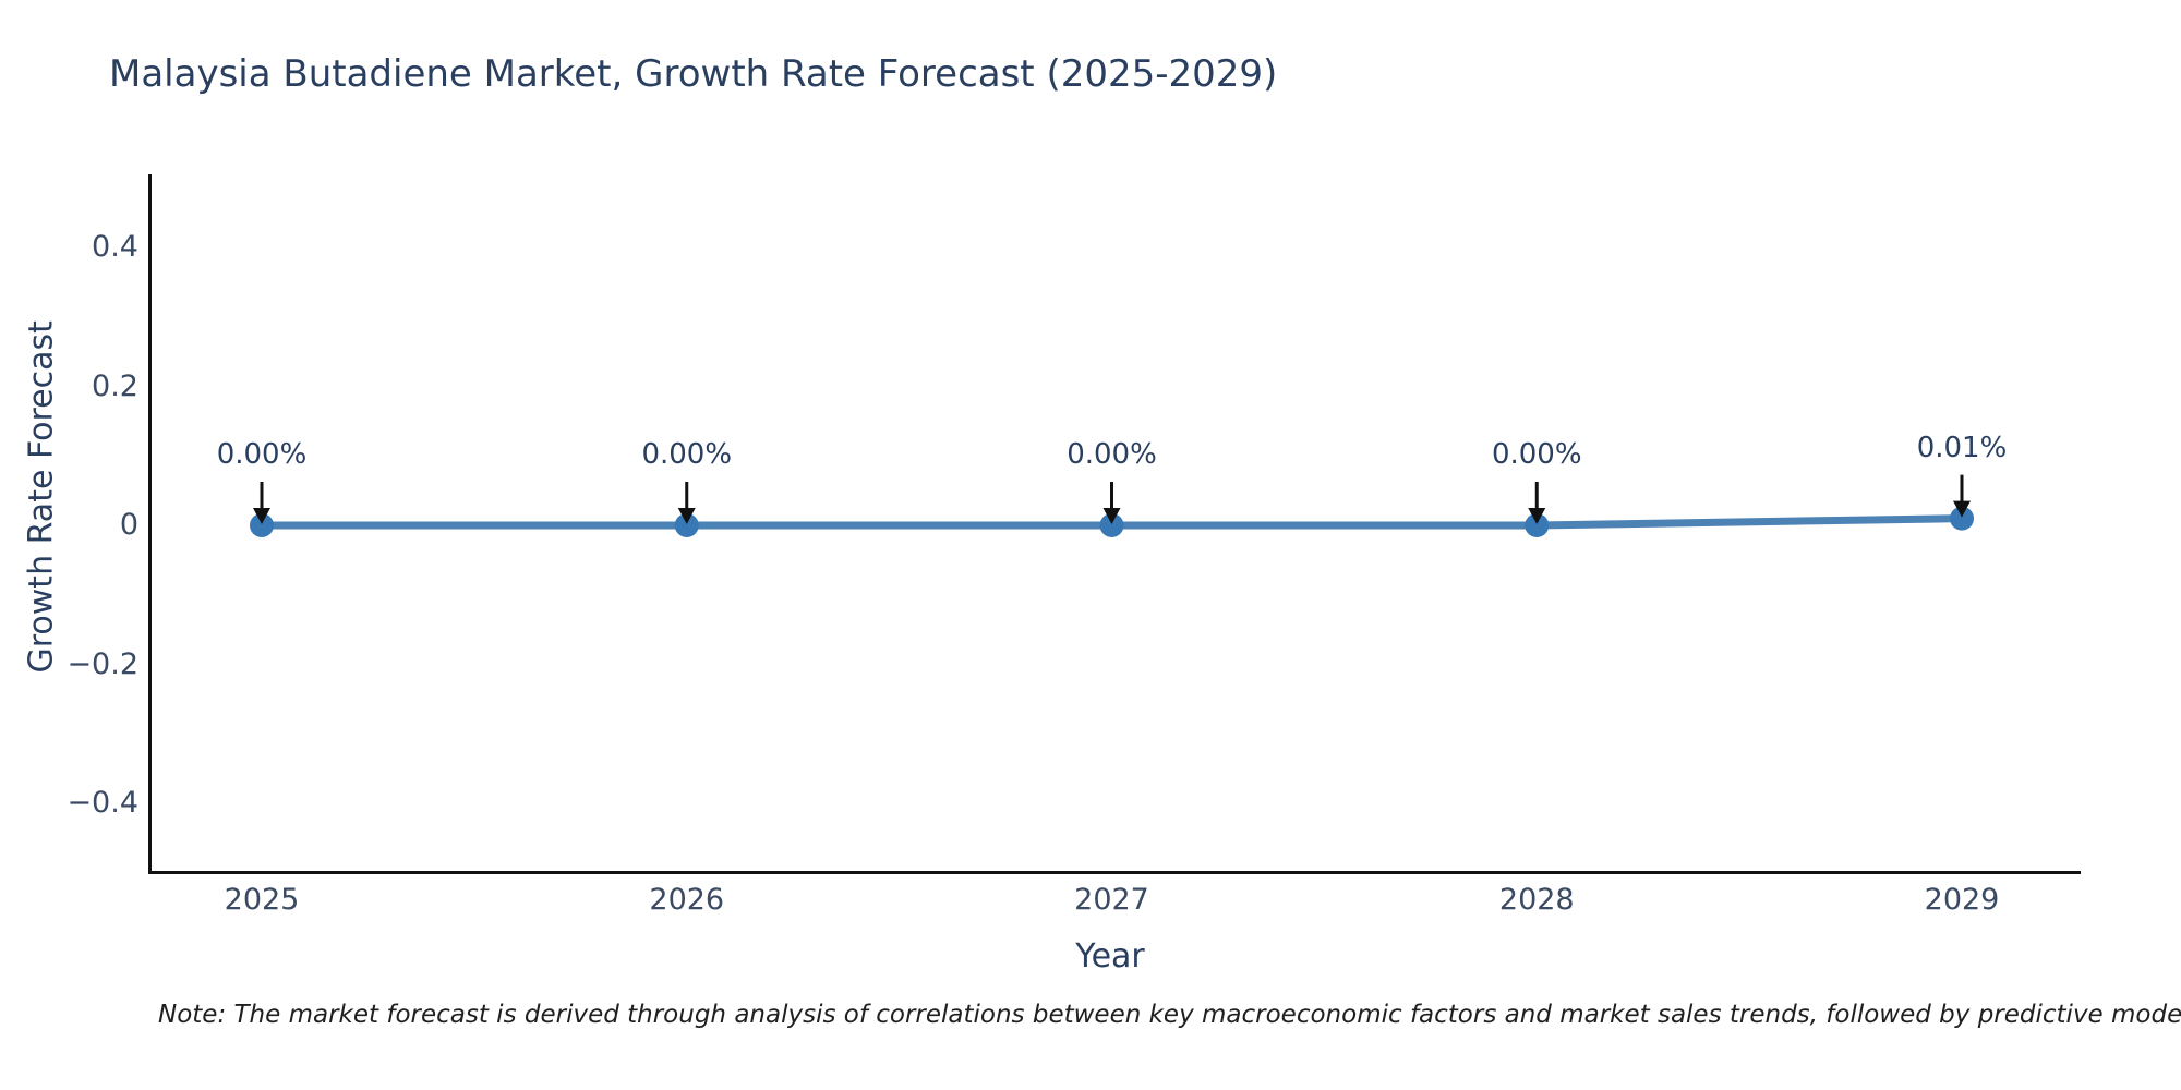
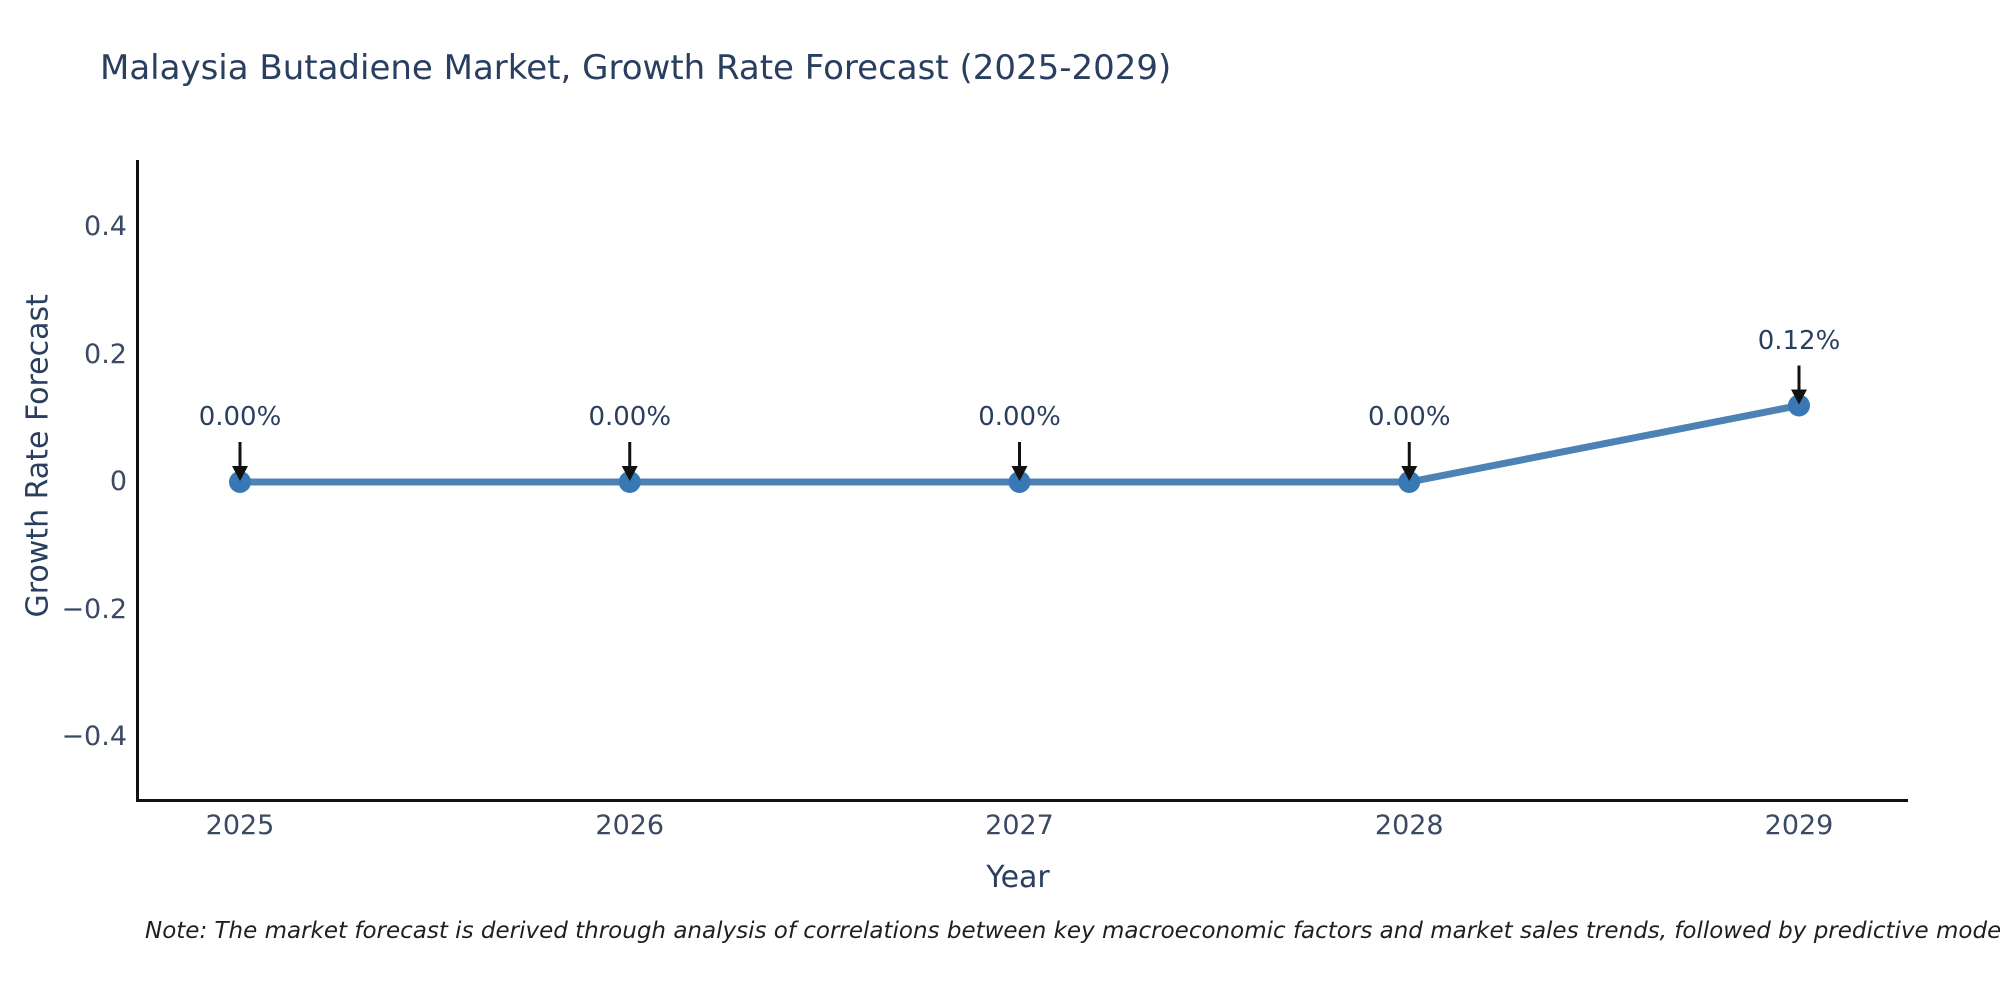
2029: 0.01% -> 0.12%
